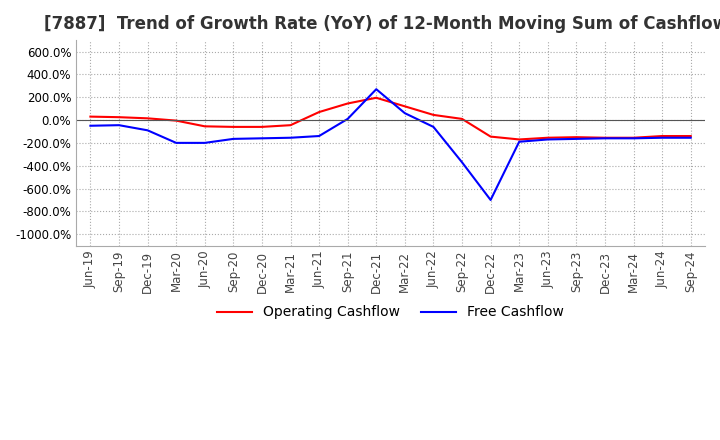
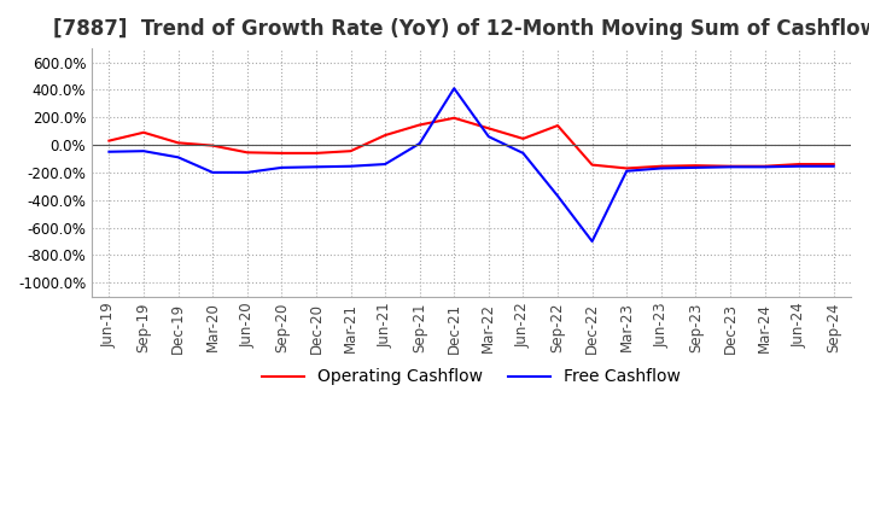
Operating Cashflow/Sep-19: 20% -> 90%
Free Cashflow/Dec-21: 270% -> 410%
Operating Cashflow/Sep-22: 10% -> 140%
